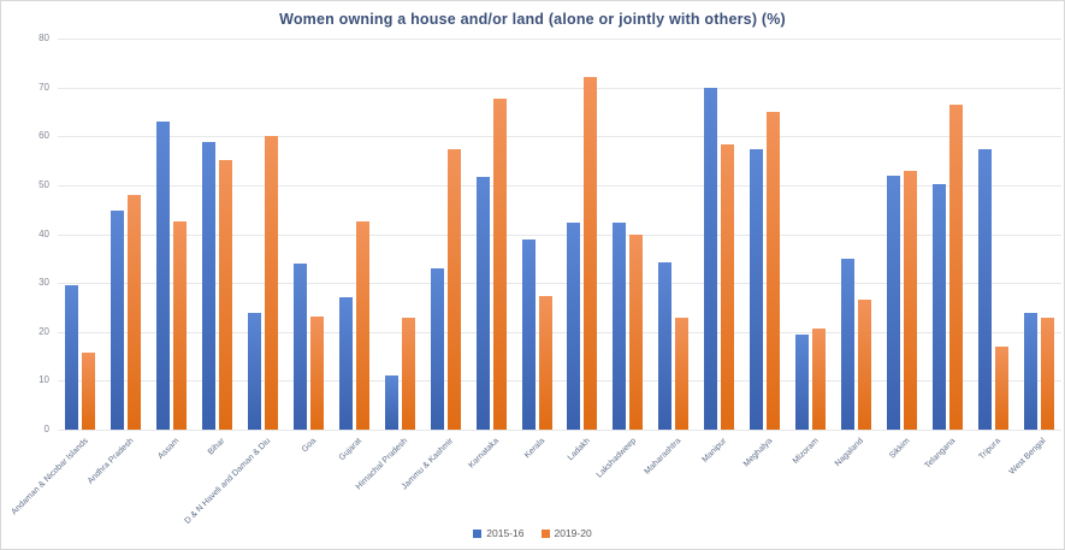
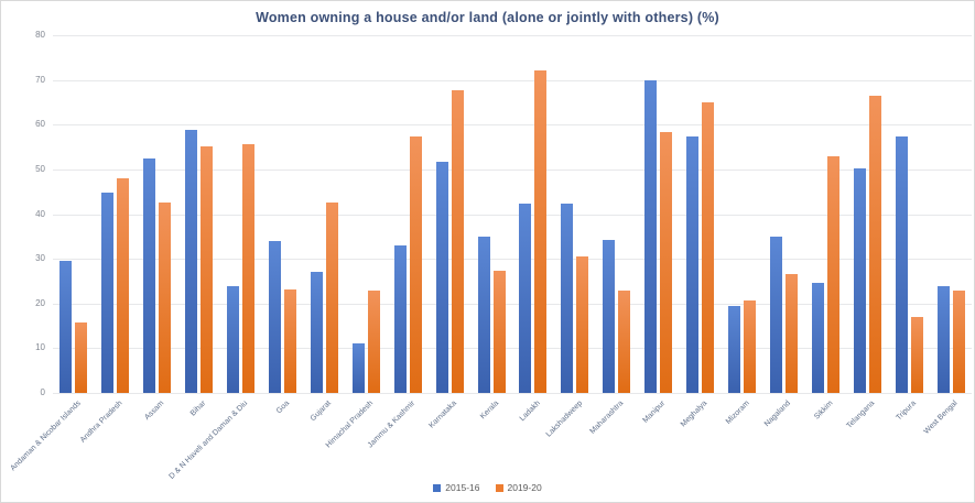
2015-16/Assam: 63 -> 52
2019-20/D & N Haveli and Daman & Diu: 60 -> 56
2015-16/Kerala: 39 -> 35
2019-20/Lakshadweep: 40 -> 31
2015-16/Sikkim: 52 -> 25
